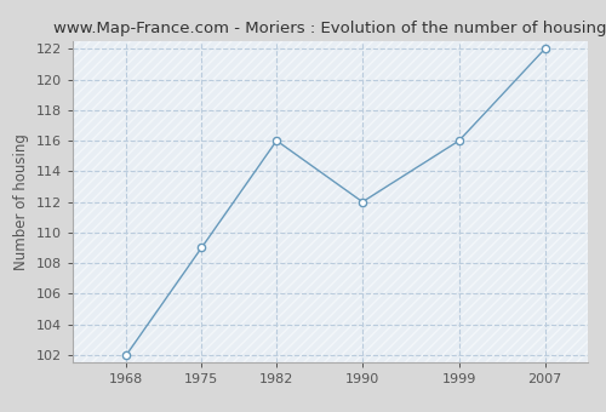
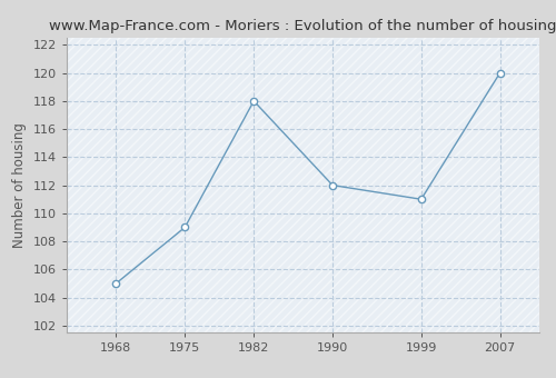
1968: 102 -> 105
1982: 116 -> 118
1999: 116 -> 111
2007: 122 -> 120
